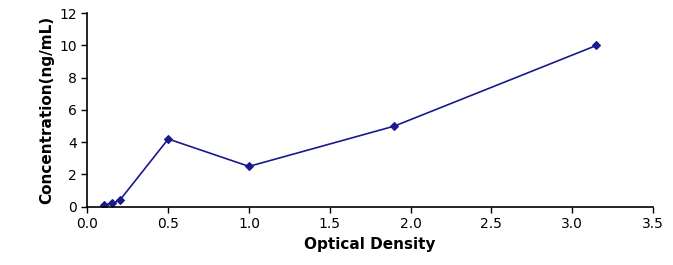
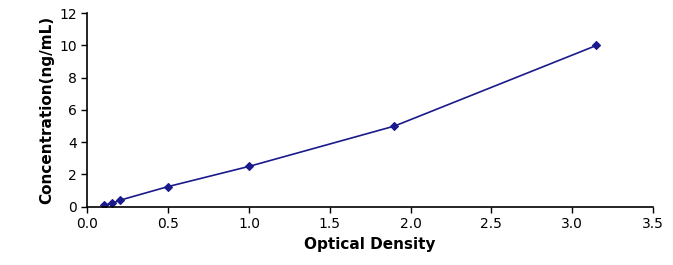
0.5: 4.2 -> 1.2
